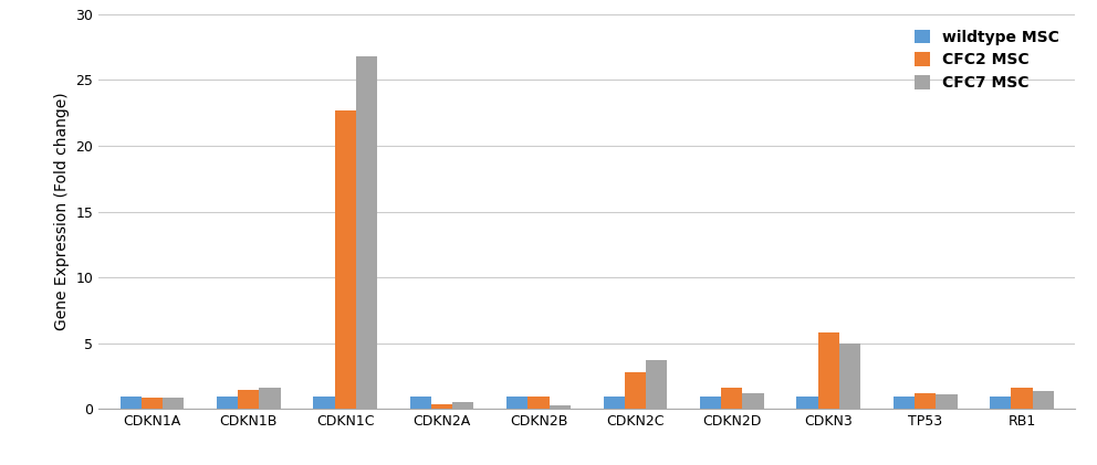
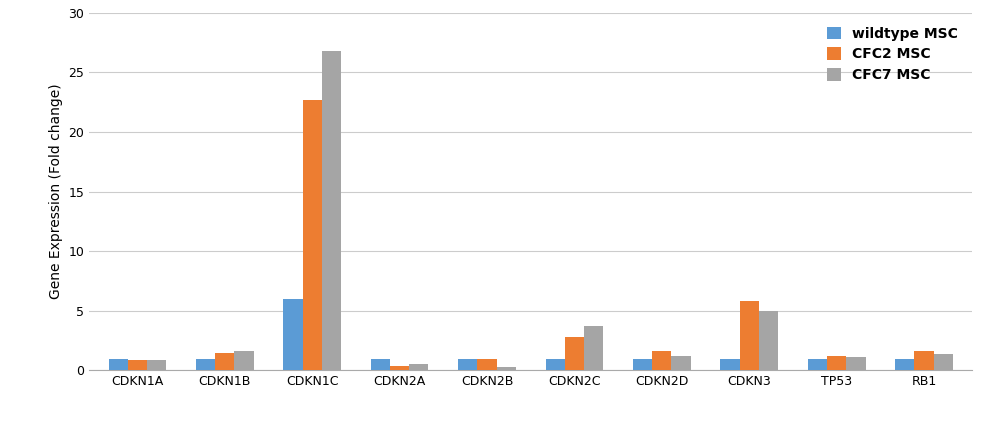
wildtype MSC/CDKN1C: 1 -> 6
